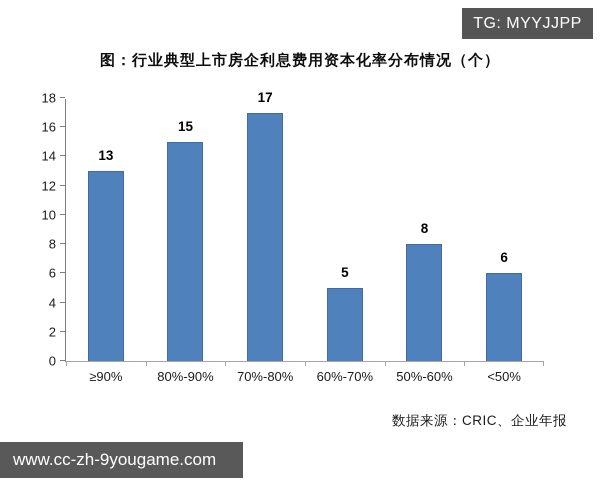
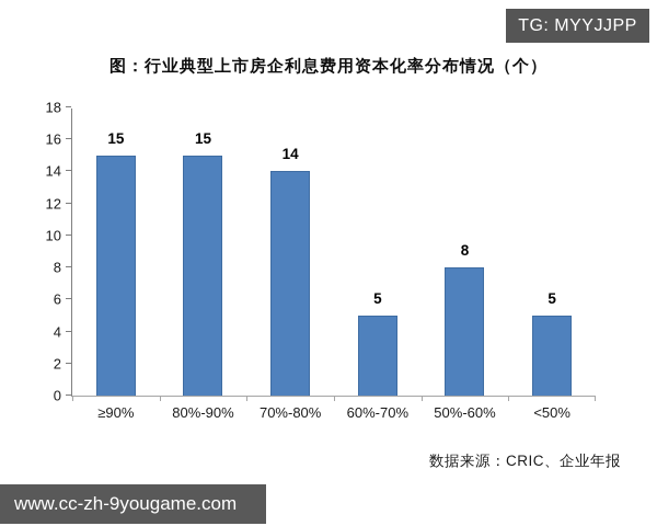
≥90%: 13 -> 15
70%-80%: 17 -> 14
<50%: 6 -> 5
